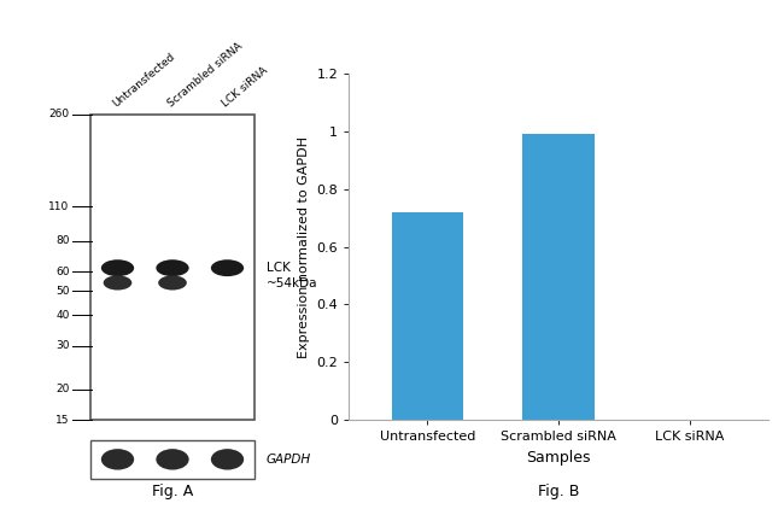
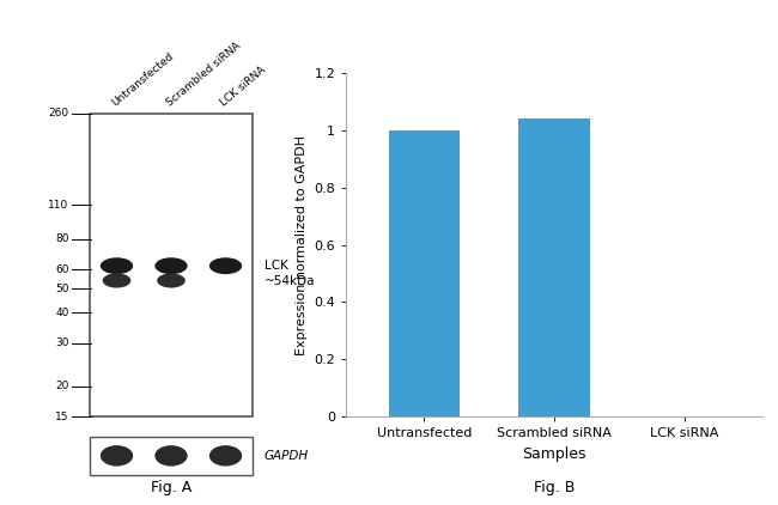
Untransfected: 0.72 -> 1.00
Scrambled siRNA: 0.99 -> 1.04
